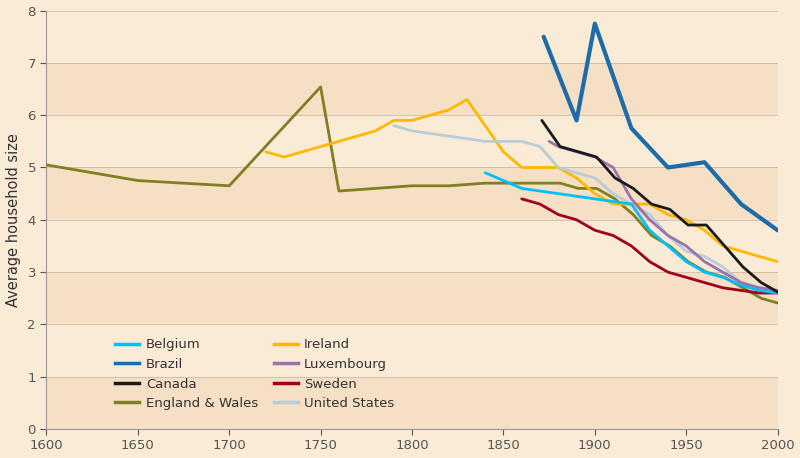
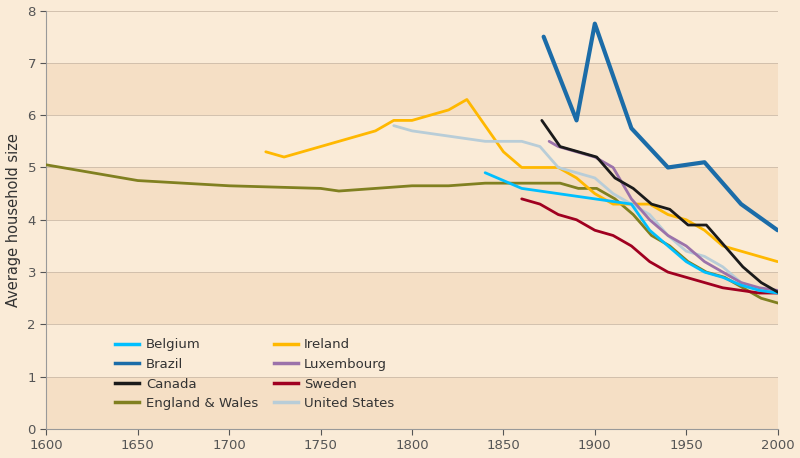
England & Wales/1750: 6.54 -> 4.60
